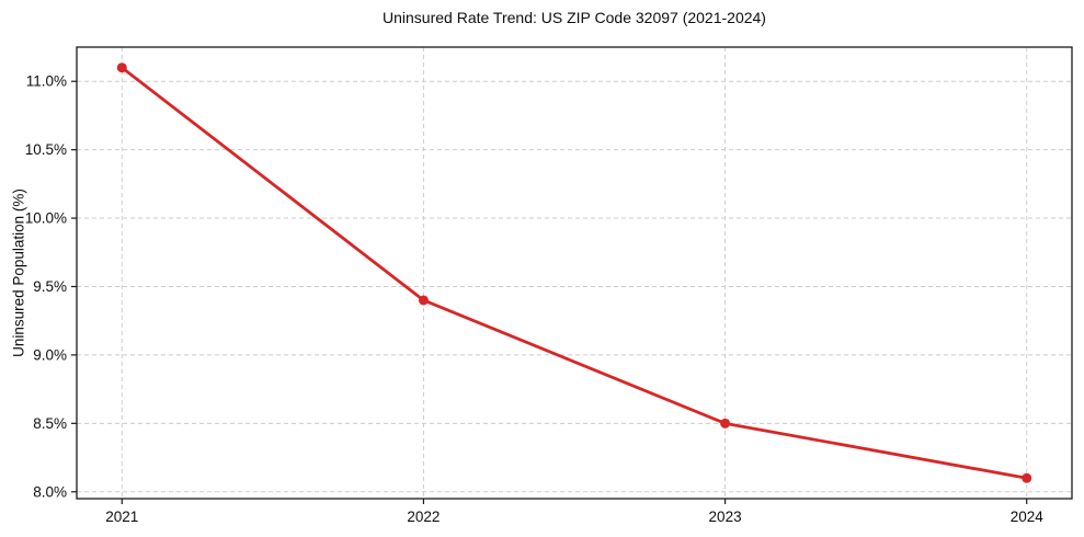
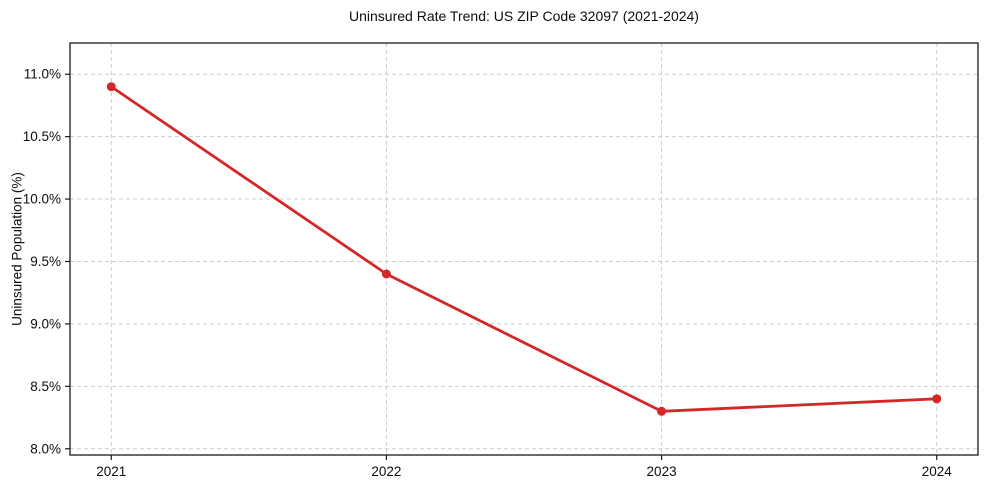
2021: 11.1% -> 10.9%
2023: 8.5% -> 8.3%
2024: 8.1% -> 8.4%
